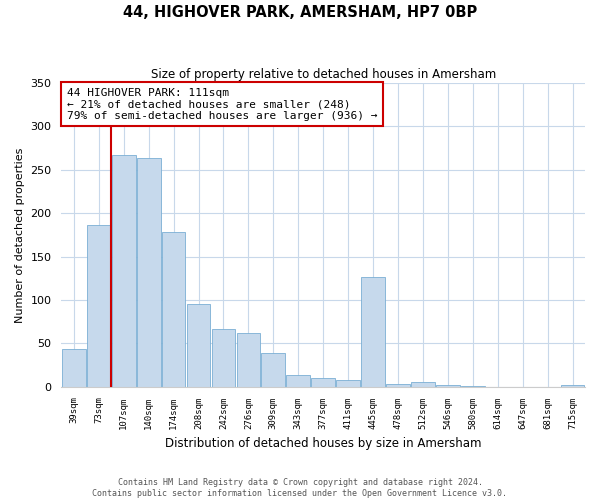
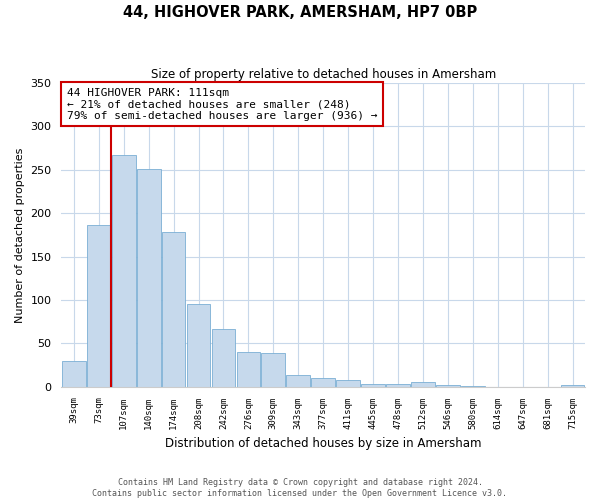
39sqm: 44 -> 30
140sqm: 264 -> 251
276sqm: 62 -> 40
445sqm: 126 -> 3
